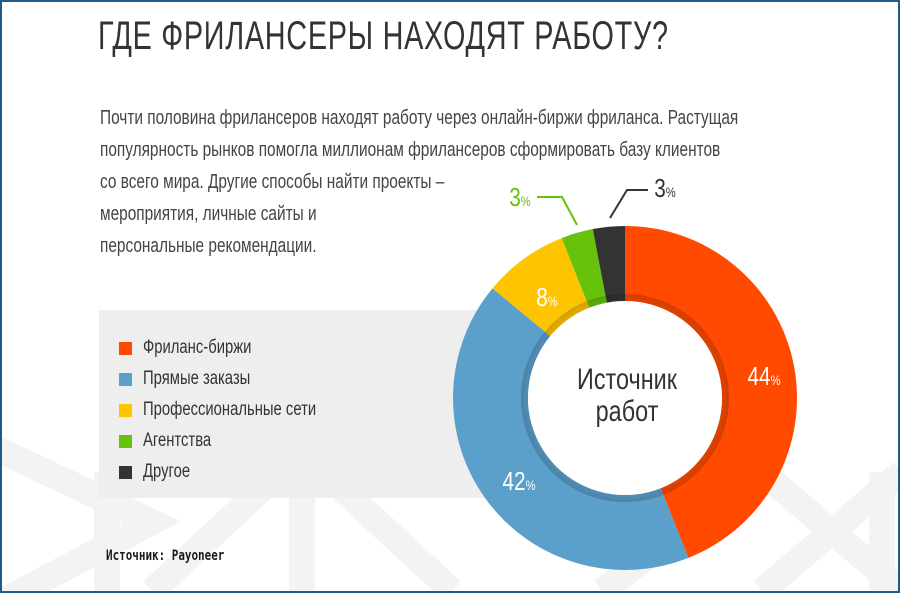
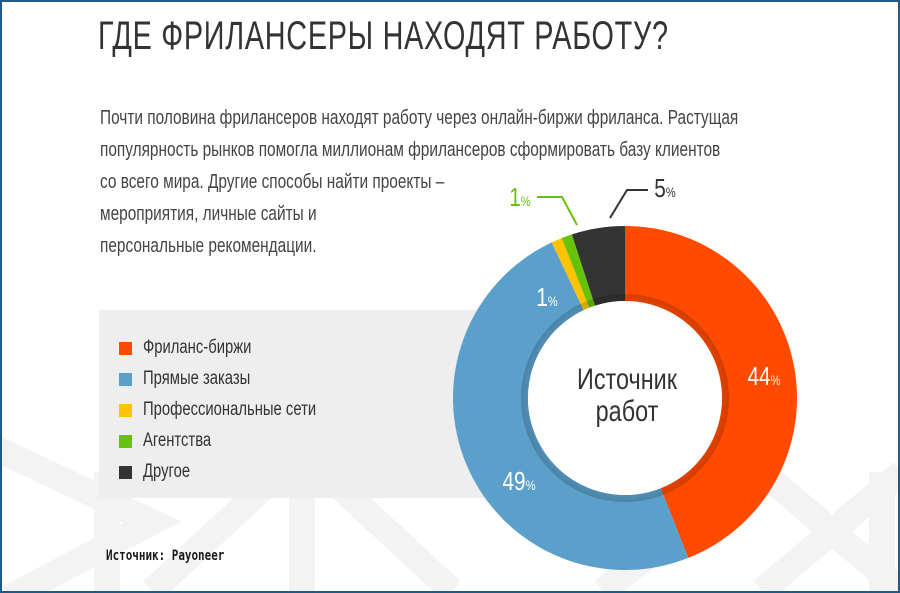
Прямые заказы: 42 -> 49
Профессиональные сети: 8 -> 1
Агентства: 3 -> 1
Другое: 3 -> 5
